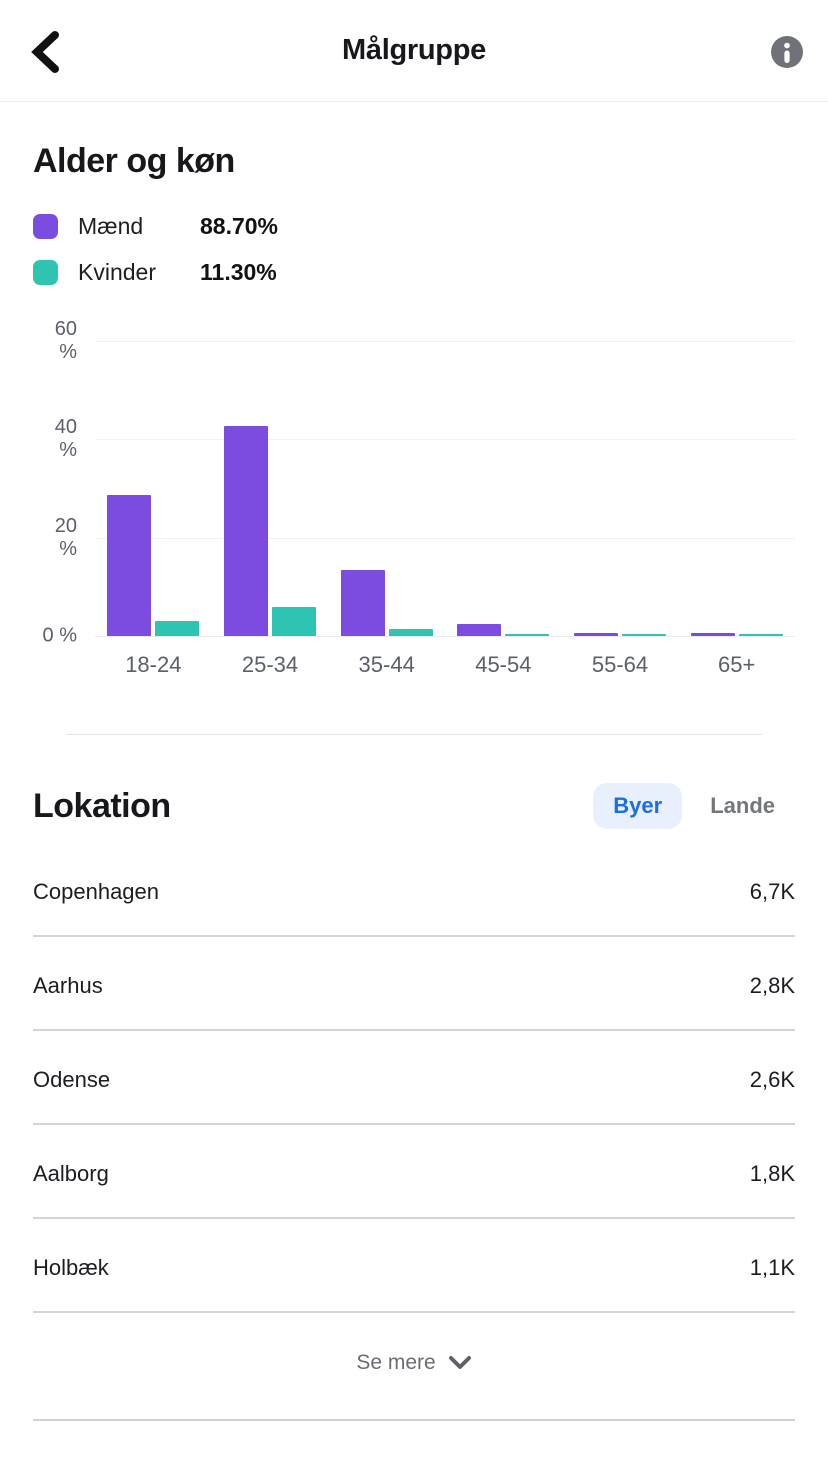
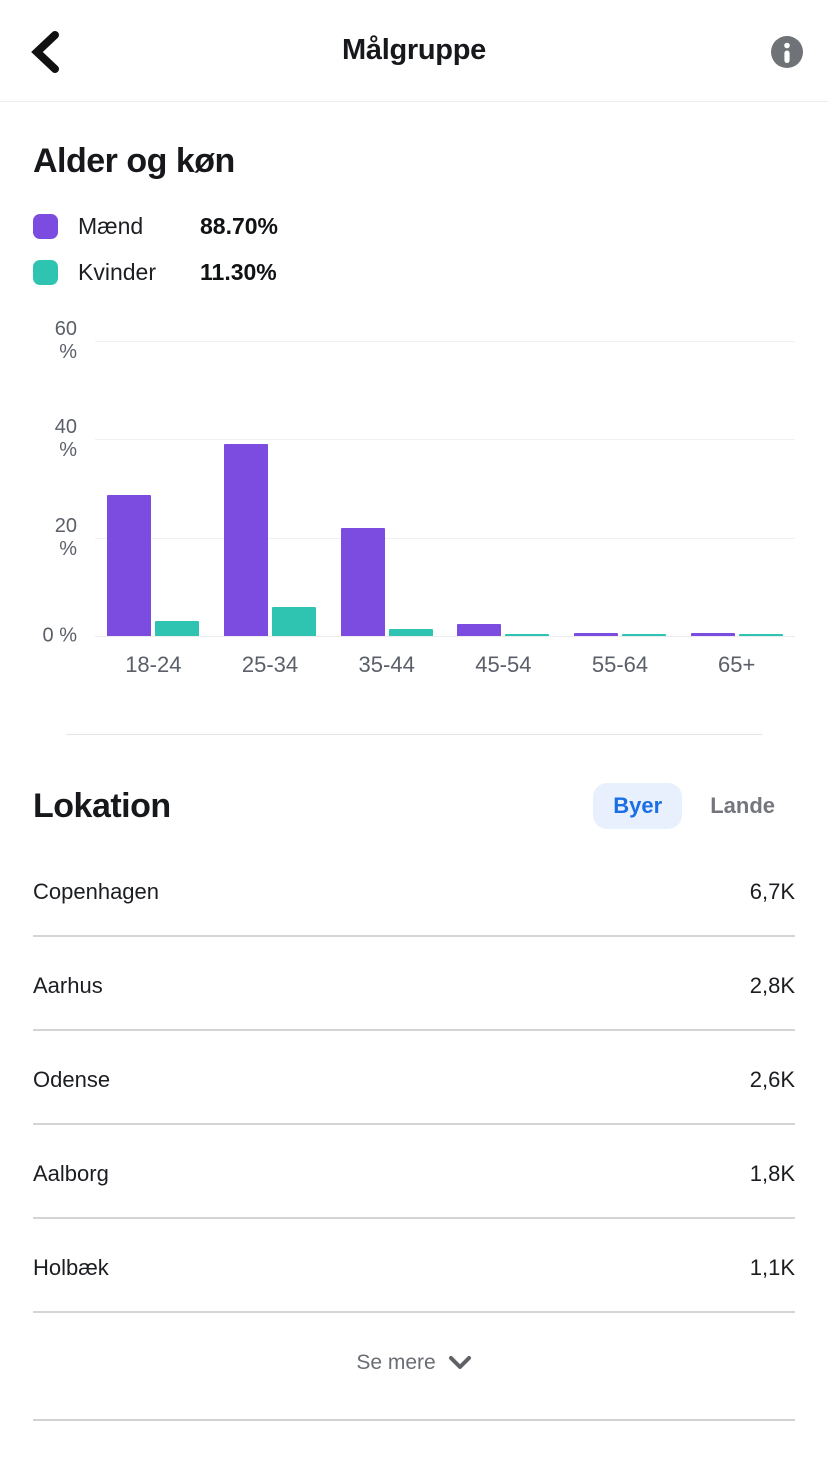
Mænd/25-34: 43% -> 39%
Mænd/35-44: 14% -> 22%
